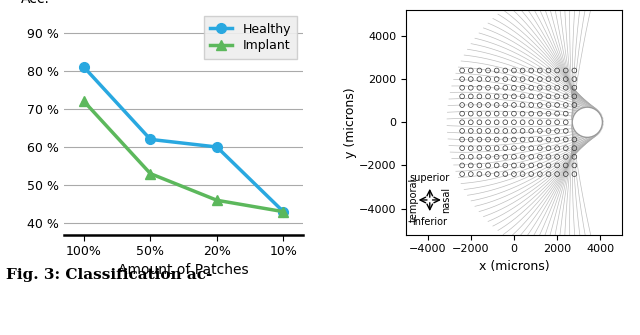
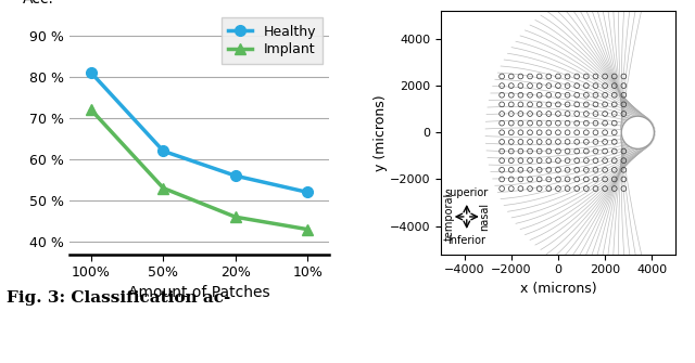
Healthy/20%: 60 % -> 56 %
Healthy/10%: 43 % -> 52 %
